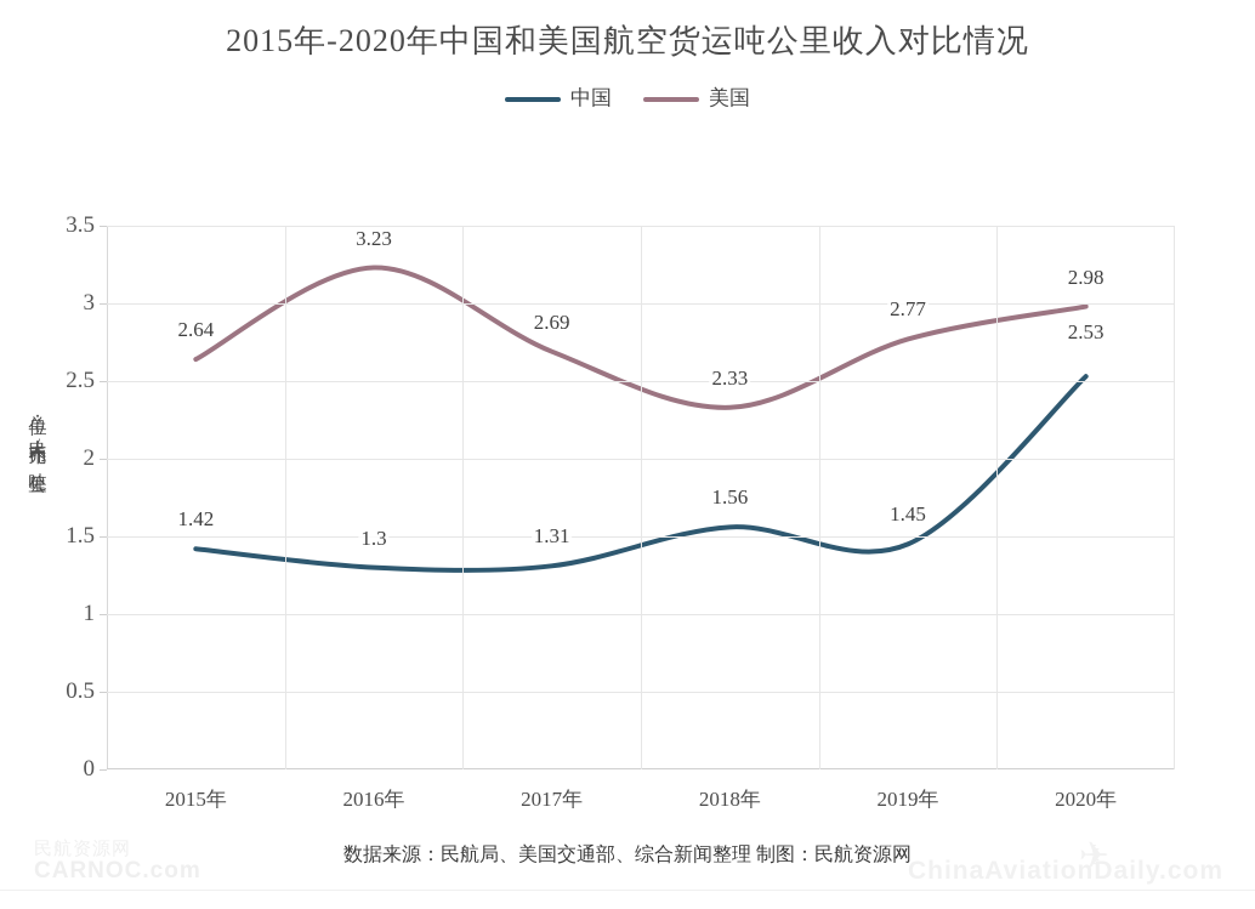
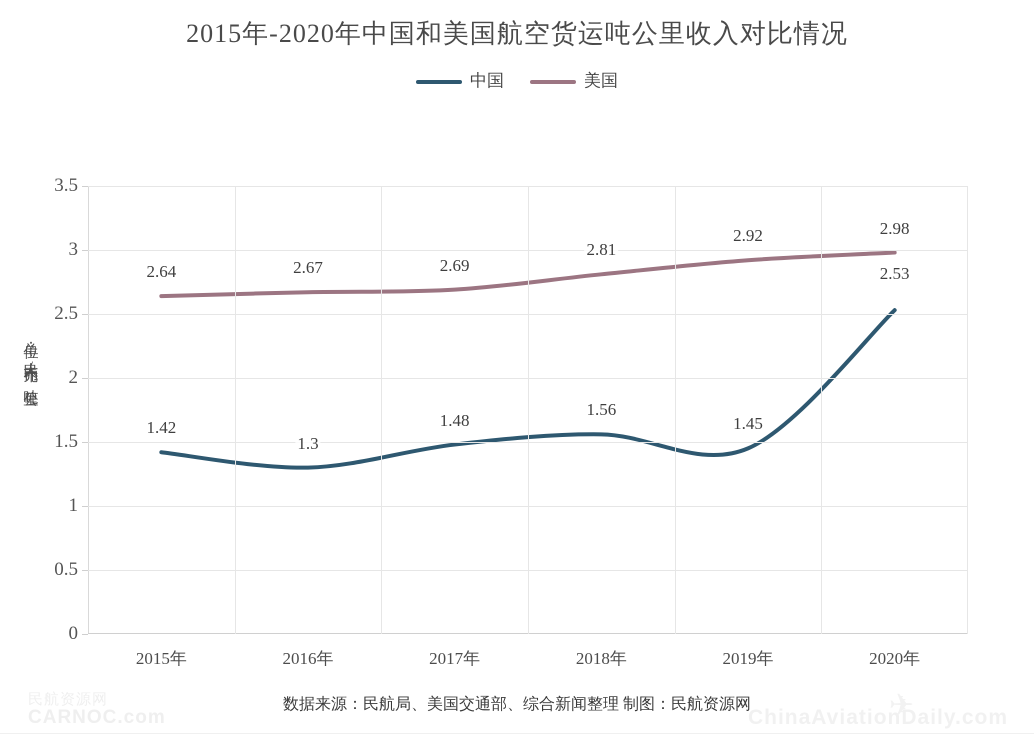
美国/2016年: 3.23 -> 2.67
中国/2017年: 1.31 -> 1.48
美国/2018年: 2.33 -> 2.81
美国/2019年: 2.77 -> 2.92
